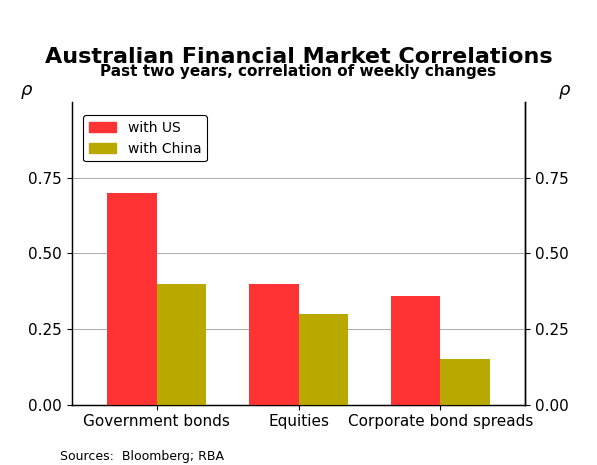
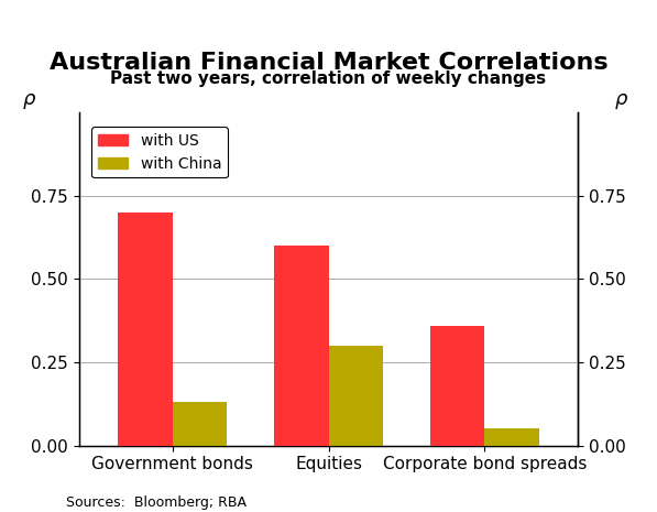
with China/Government bonds: 0.40 -> 0.13
with US/Equities: 0.40 -> 0.60
with China/Corporate bond spreads: 0.15 -> 0.05
